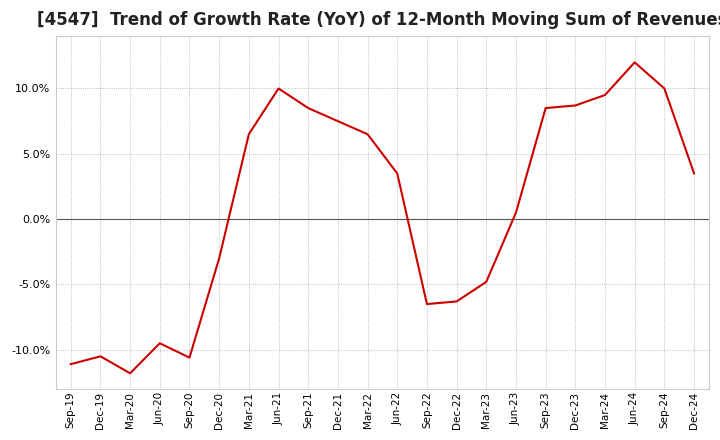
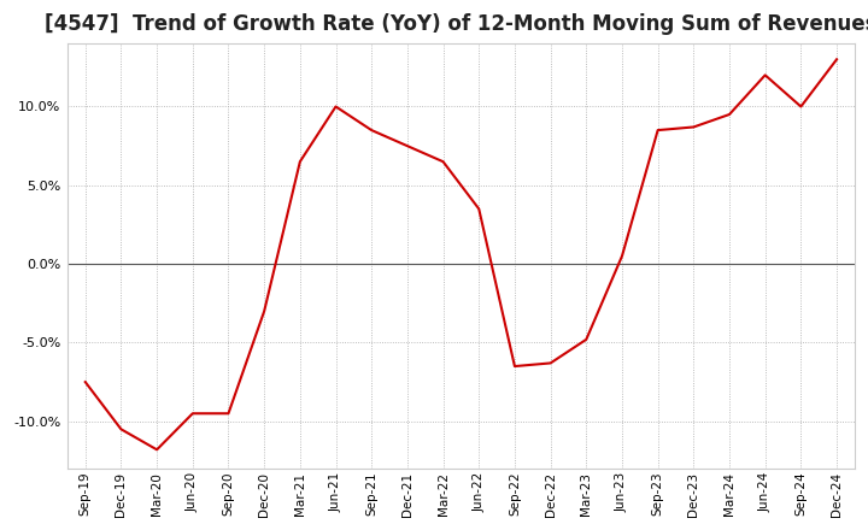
Sep-19: -11.1% -> -7.5%
Sep-20: -10.6% -> -9.5%
Dec-24: 3.5% -> 13.0%
